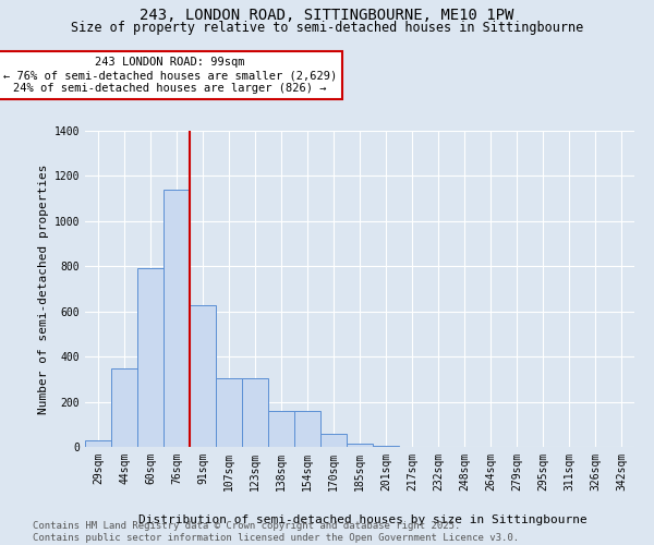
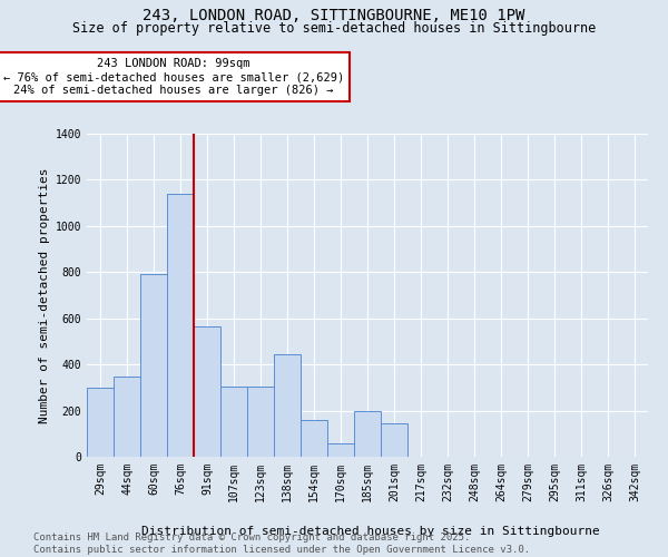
29sqm: 30 -> 300
91sqm: 630 -> 565
138sqm: 160 -> 445
185sqm: 15 -> 200
201sqm: 5 -> 145
